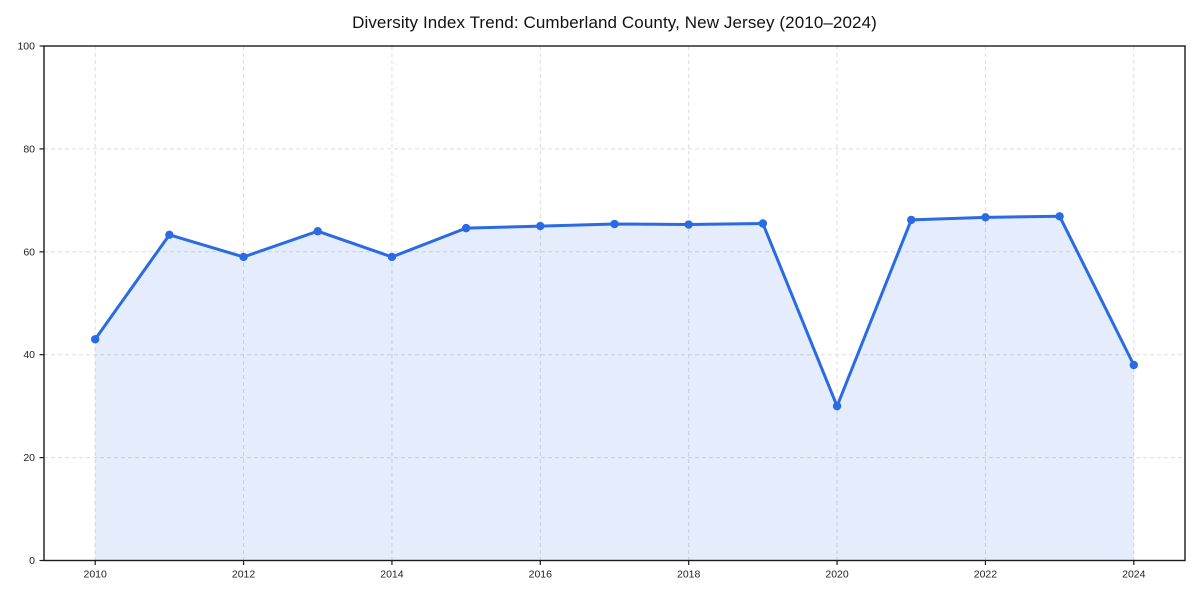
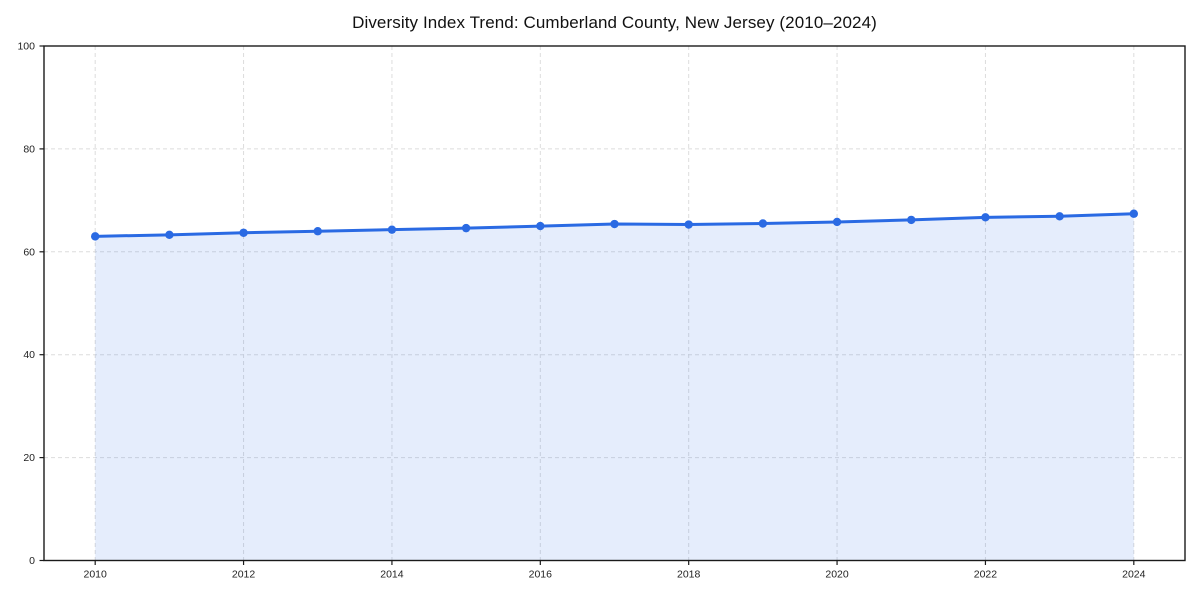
2010: 43 -> 63
2012: 59 -> 64
2014: 59 -> 64
2020: 30 -> 66
2024: 38 -> 67
